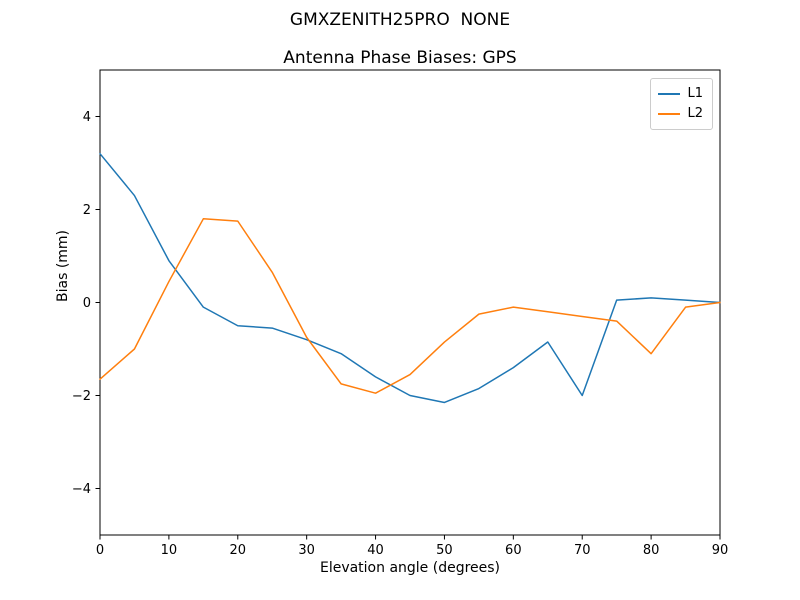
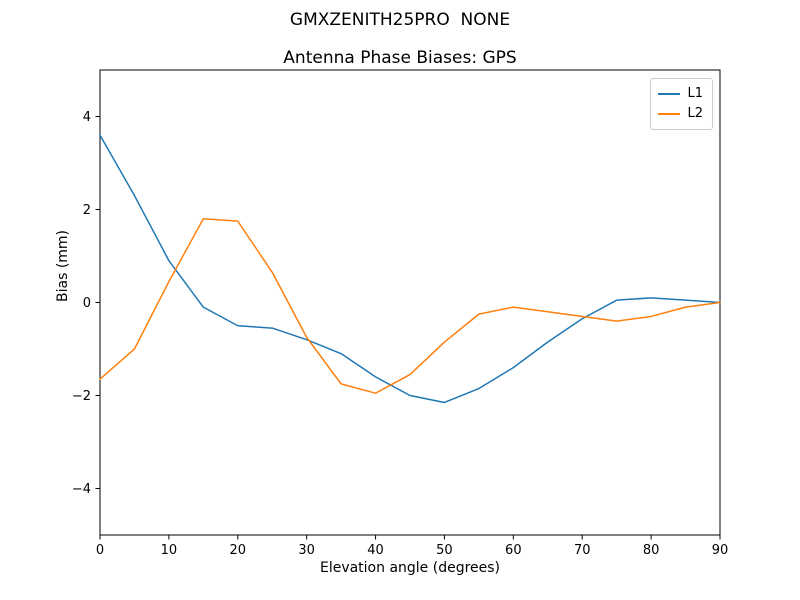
L1/0: 3.2 -> 3.6
L1/70: -2.0 -> -0.3
L2/80: -1.1 -> -0.3
